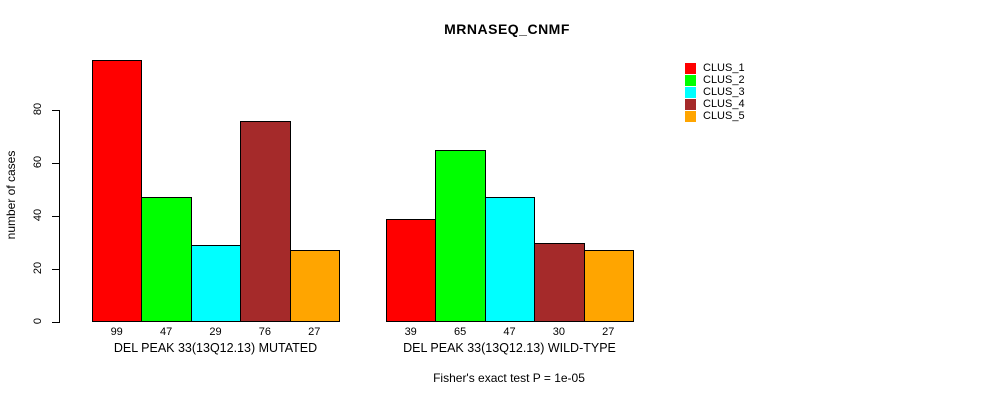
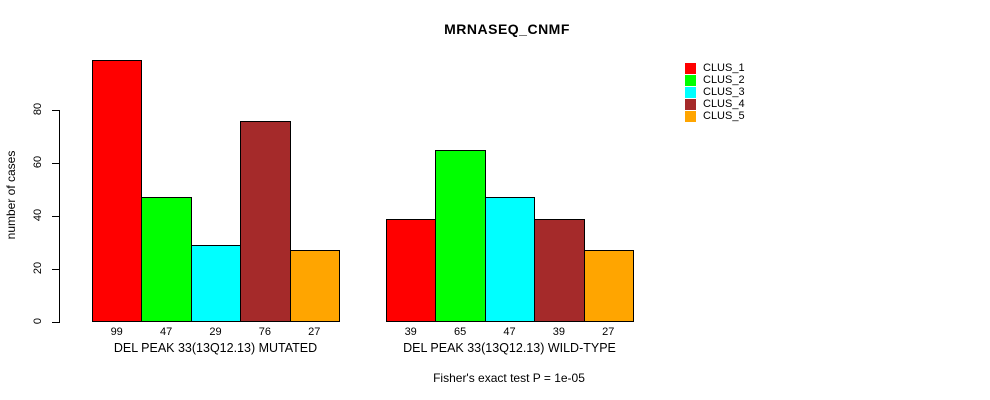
CLUS_4/DEL PEAK 33(13Q12.13) WILD-TYPE: 30 -> 39
